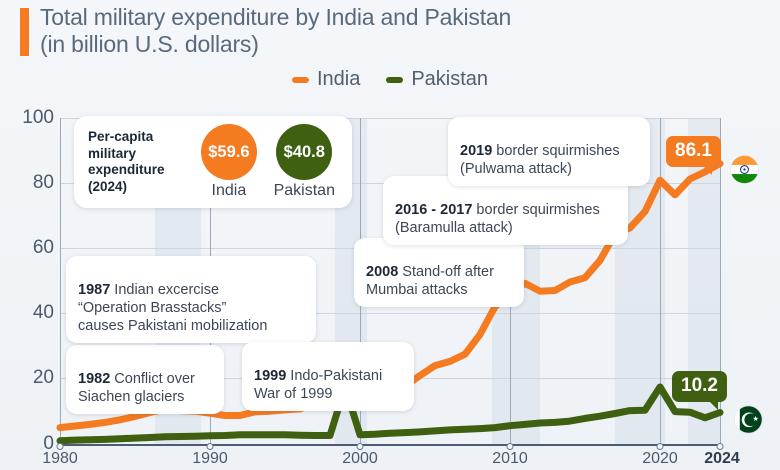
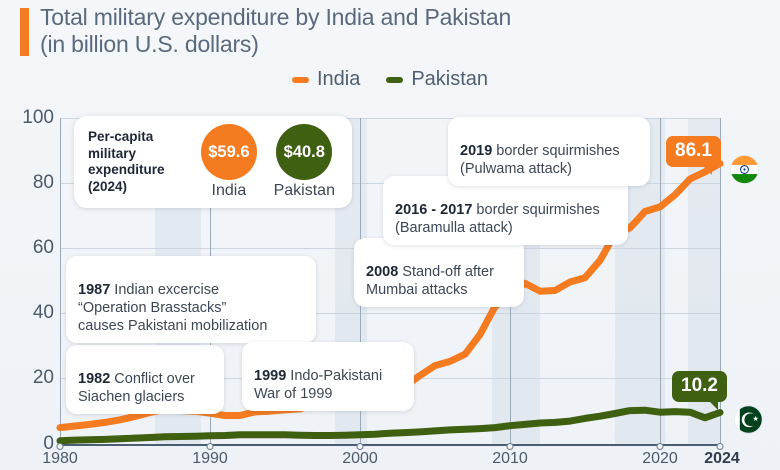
Pakistan/1999: 18 -> 3
India/2020: 81 -> 73
Pakistan/2020: 18 -> 10
